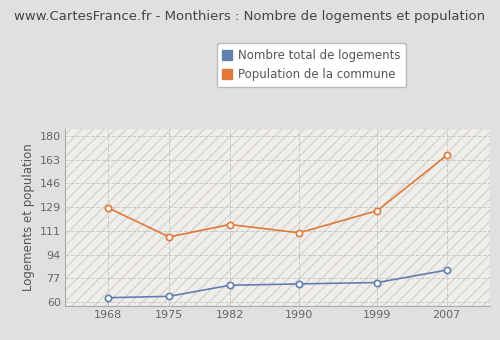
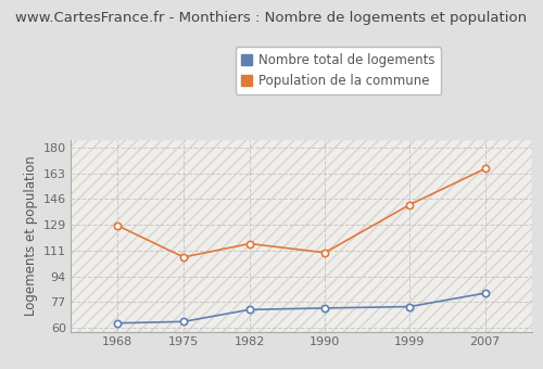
Population de la commune/1999: 126 -> 142
